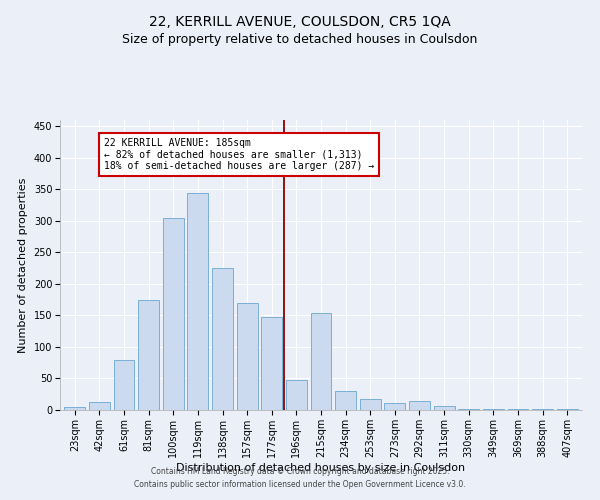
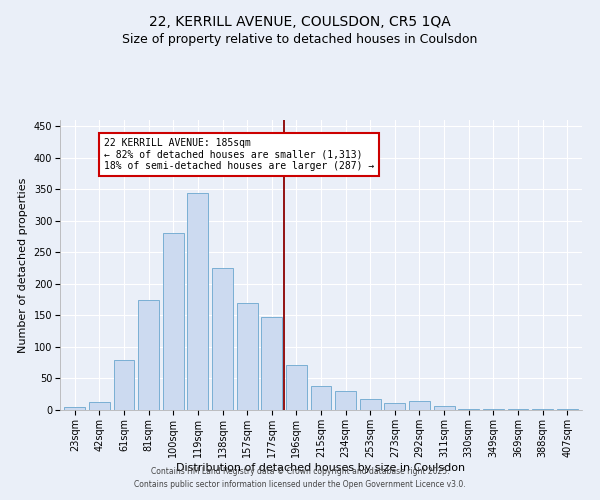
100sqm: 304 -> 280
196sqm: 48 -> 72
215sqm: 154 -> 38
